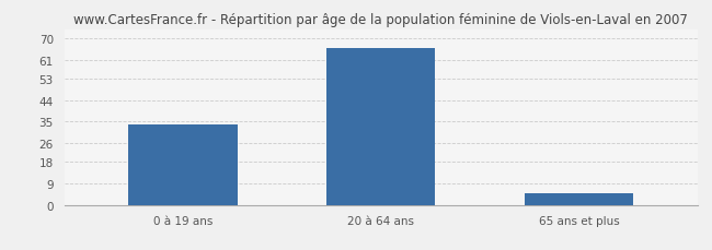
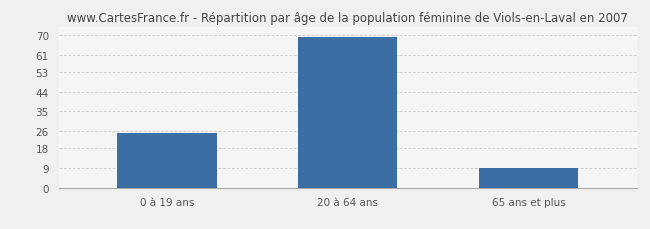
0 à 19 ans: 34 -> 25
20 à 64 ans: 66 -> 69
65 ans et plus: 5 -> 9
